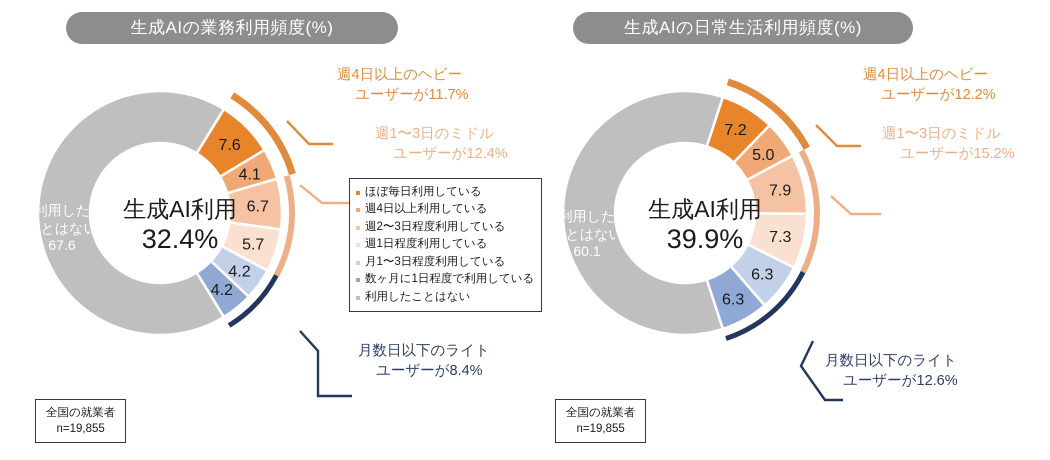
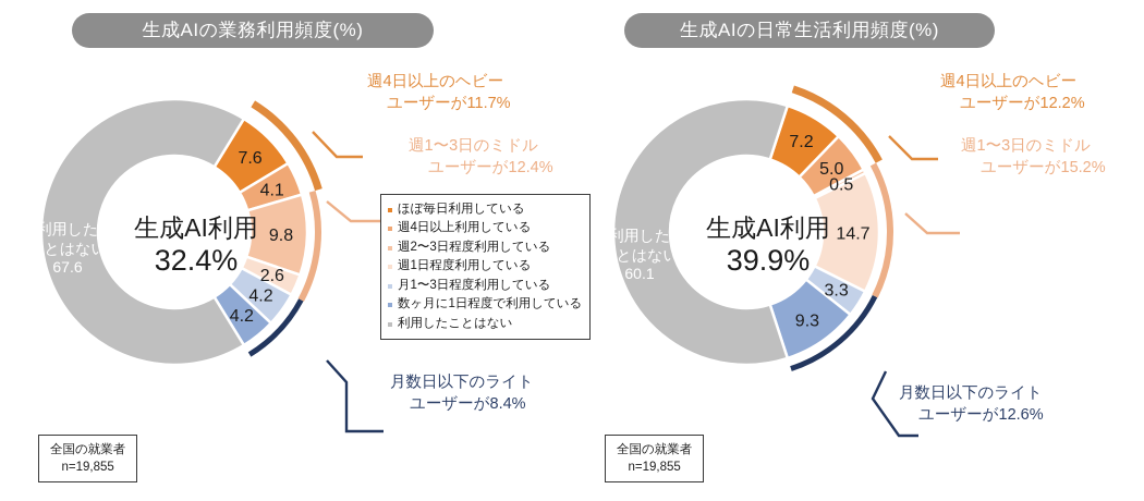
生成AIの業務利用頻度(%)/週2〜3日程度利用している: 6.7 -> 9.8
生成AIの業務利用頻度(%)/週1日程度利用している: 5.7 -> 2.6
生成AIの日常生活利用頻度(%)/週2〜3日程度利用している: 7.9 -> 0.5
生成AIの日常生活利用頻度(%)/週1日程度利用している: 7.3 -> 14.7
生成AIの日常生活利用頻度(%)/月1〜3日程度利用している: 6.3 -> 3.3
生成AIの日常生活利用頻度(%)/数ヶ月に1日程度で利用している: 6.3 -> 9.3
